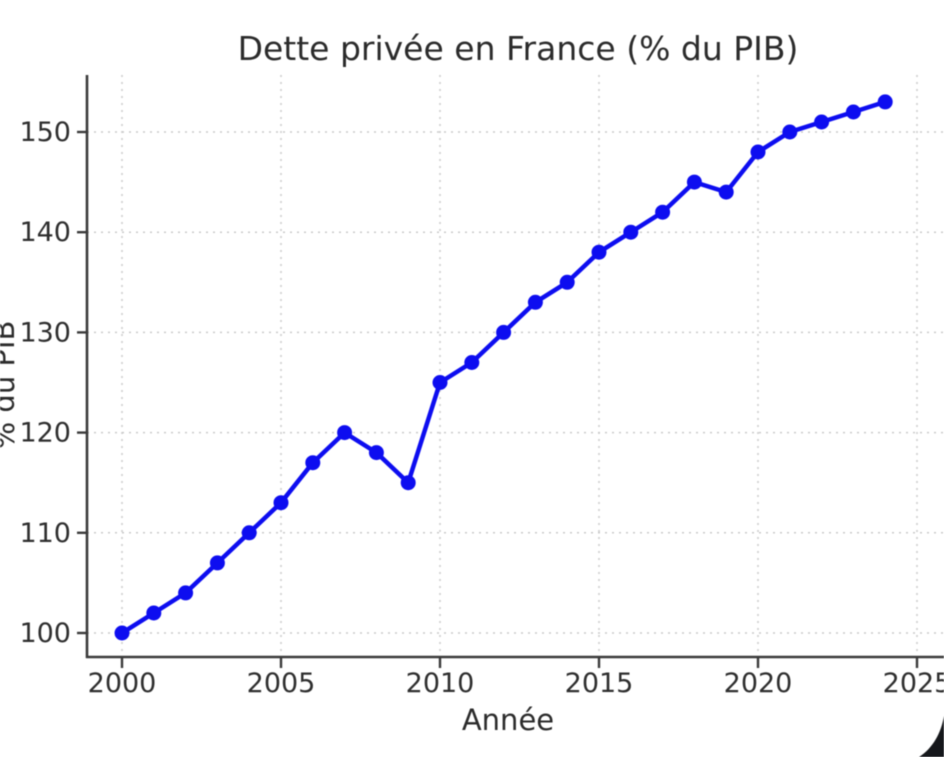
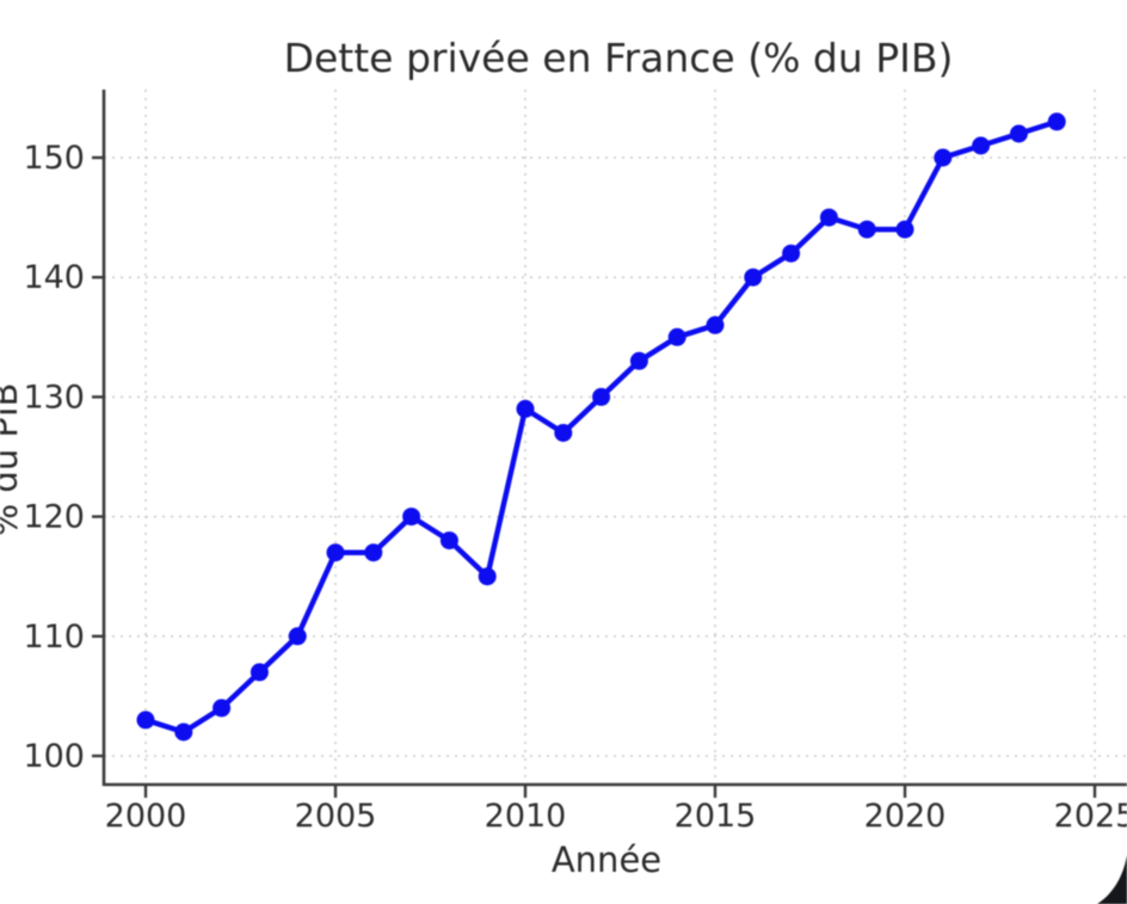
2000: 100 -> 103
2005: 113 -> 117
2010: 125 -> 129
2015: 138 -> 136
2020: 148 -> 144
